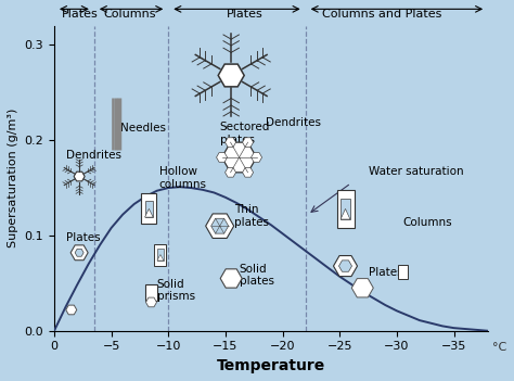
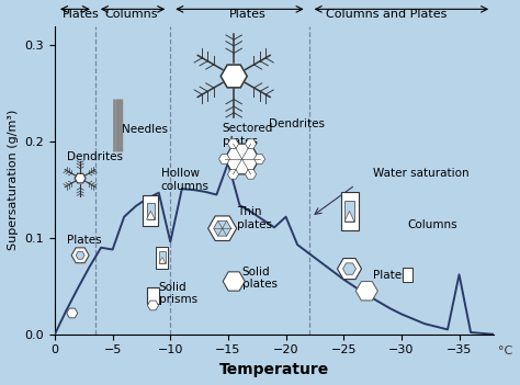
−5: 0.108 -> 0.088
−10: 0.150 -> 0.096
−15: 0.140 -> 0.178
−20: 0.102 -> 0.122
−35: 0.003 -> 0.062
